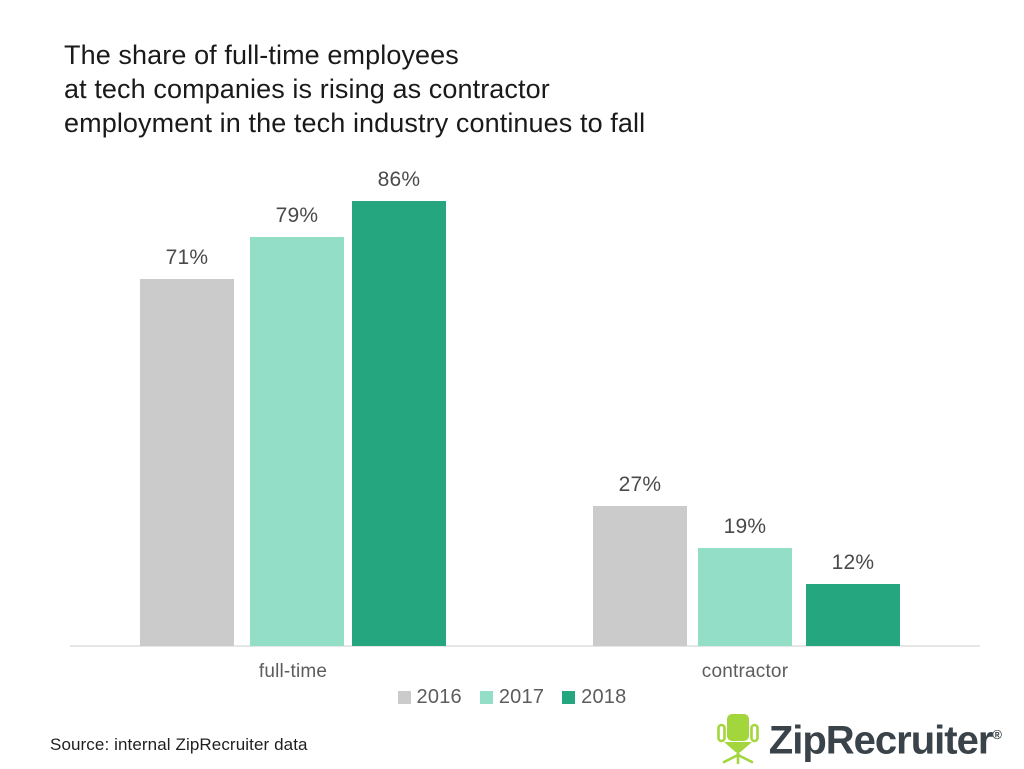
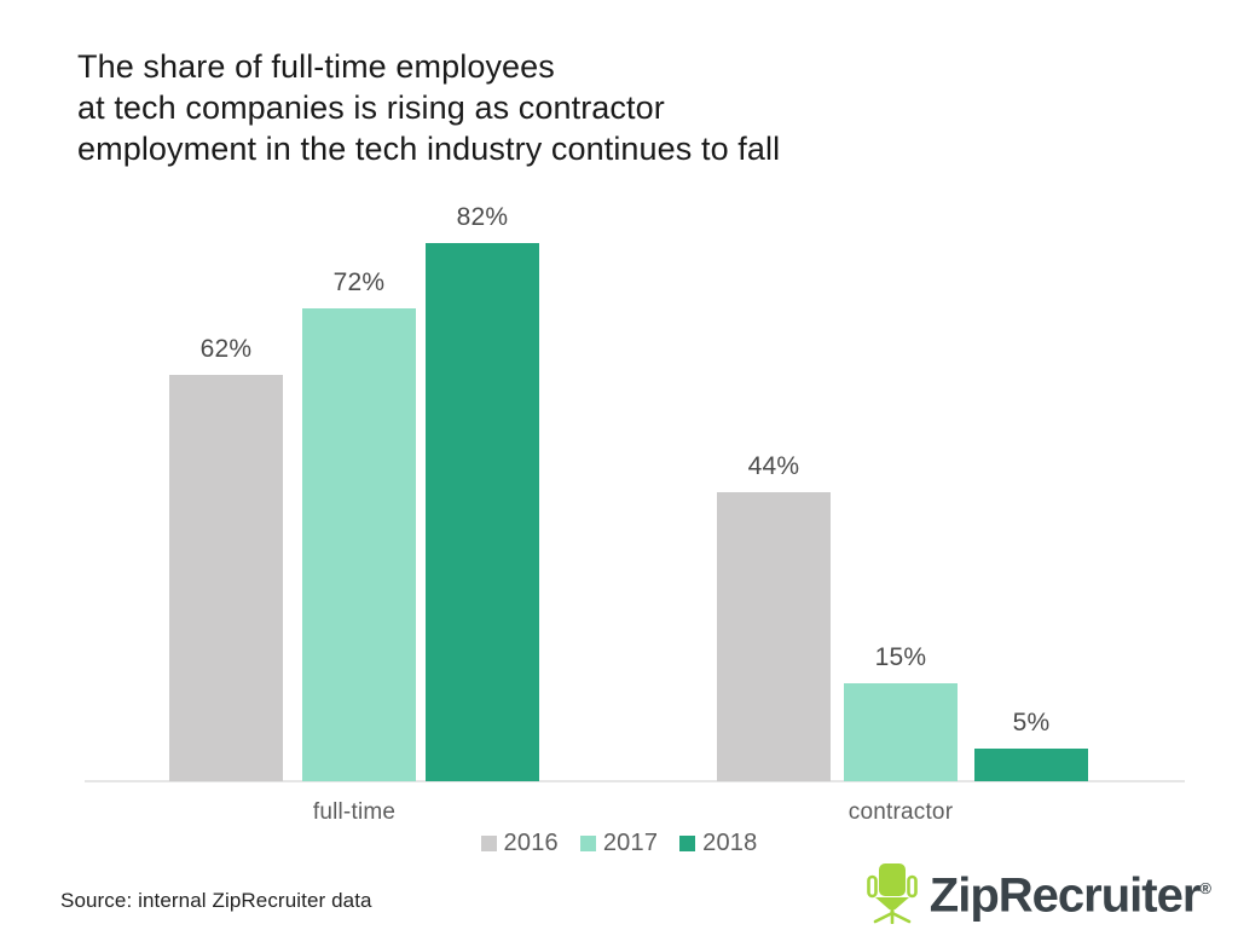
2016/full-time: 71% -> 62%
2017/full-time: 79% -> 72%
2018/full-time: 86% -> 82%
2016/contractor: 27% -> 44%
2017/contractor: 19% -> 15%
2018/contractor: 12% -> 5%
